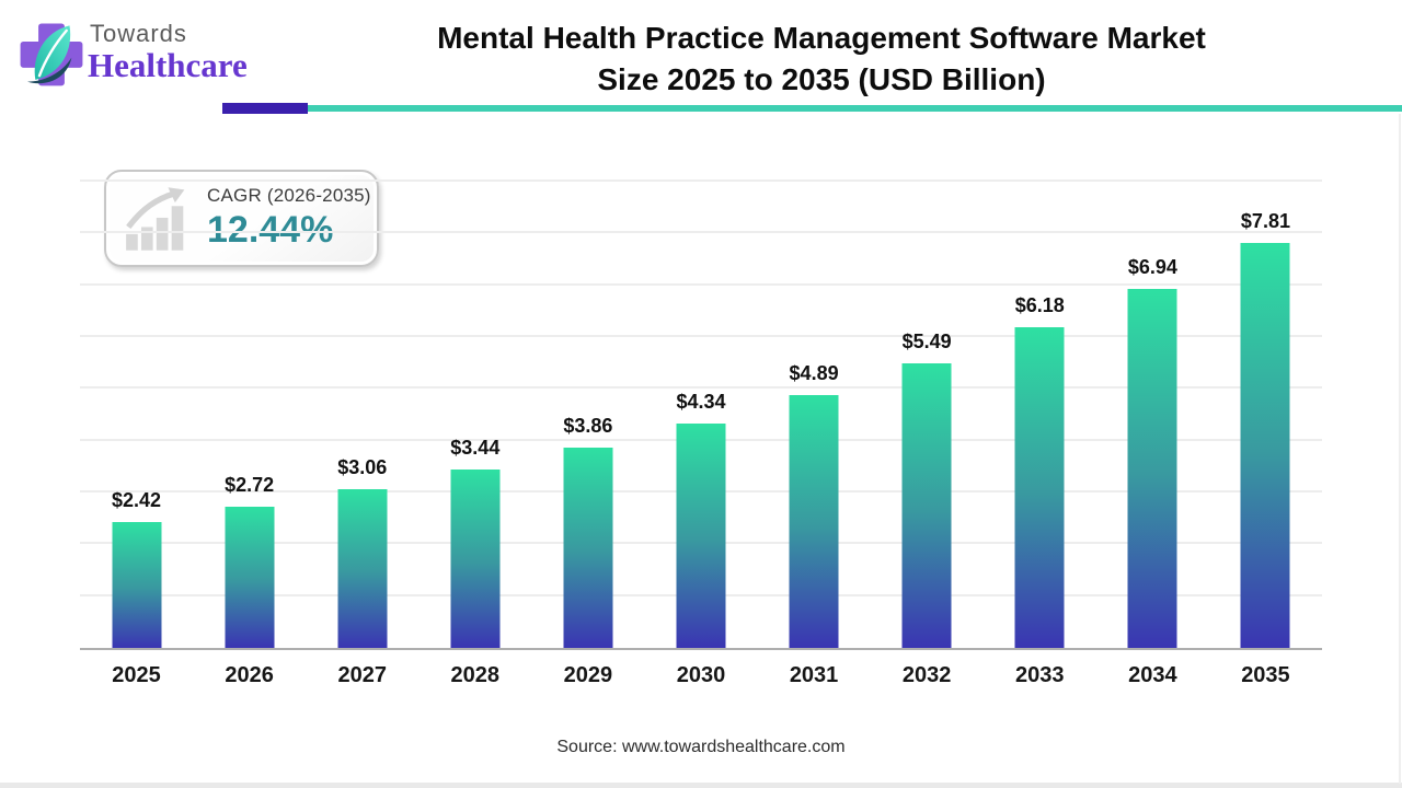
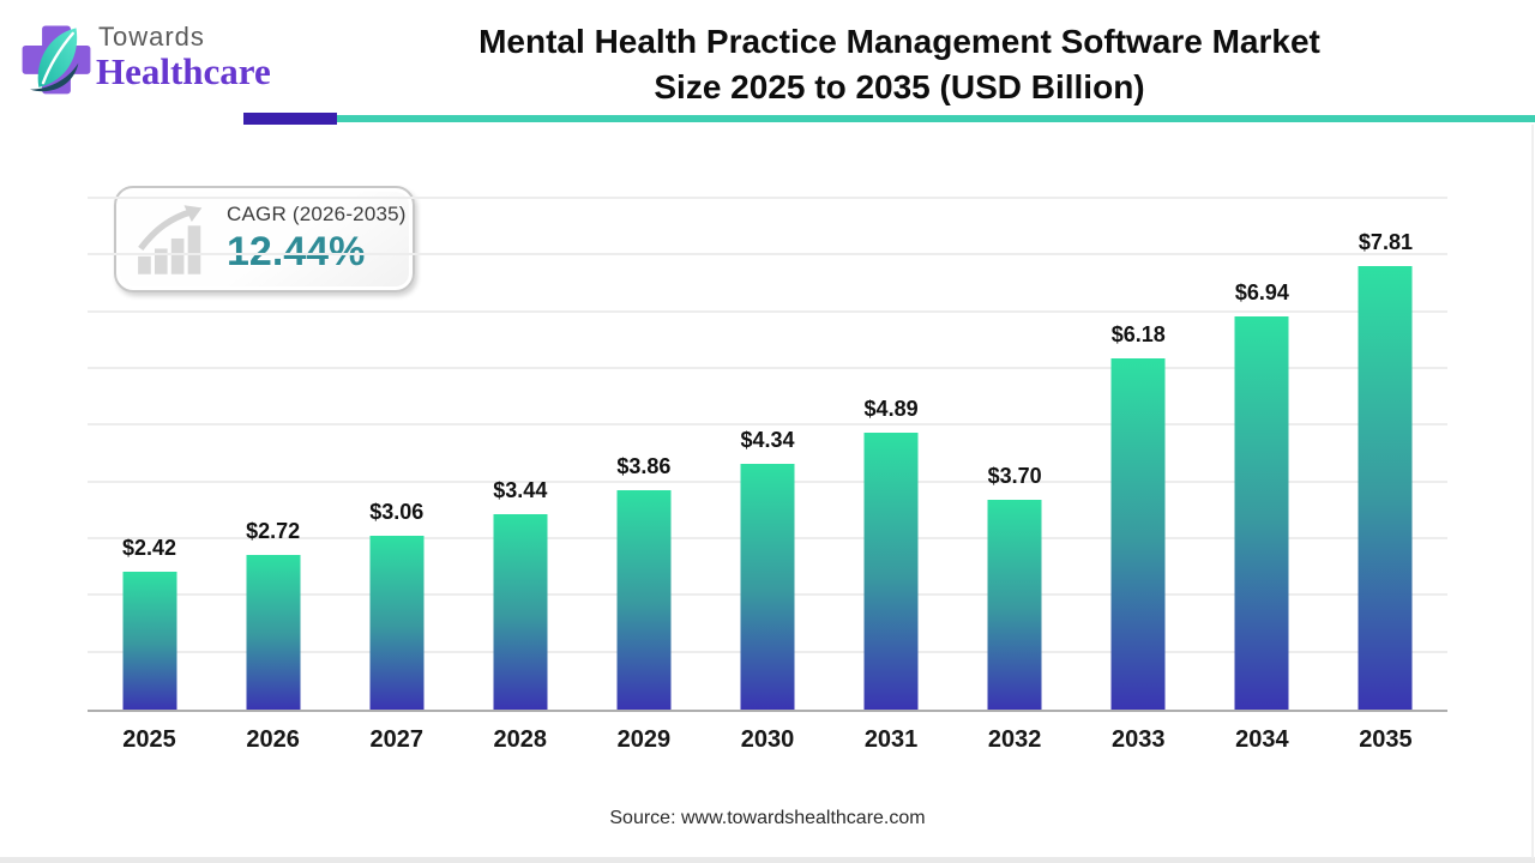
2032: $5.49 -> $3.70
